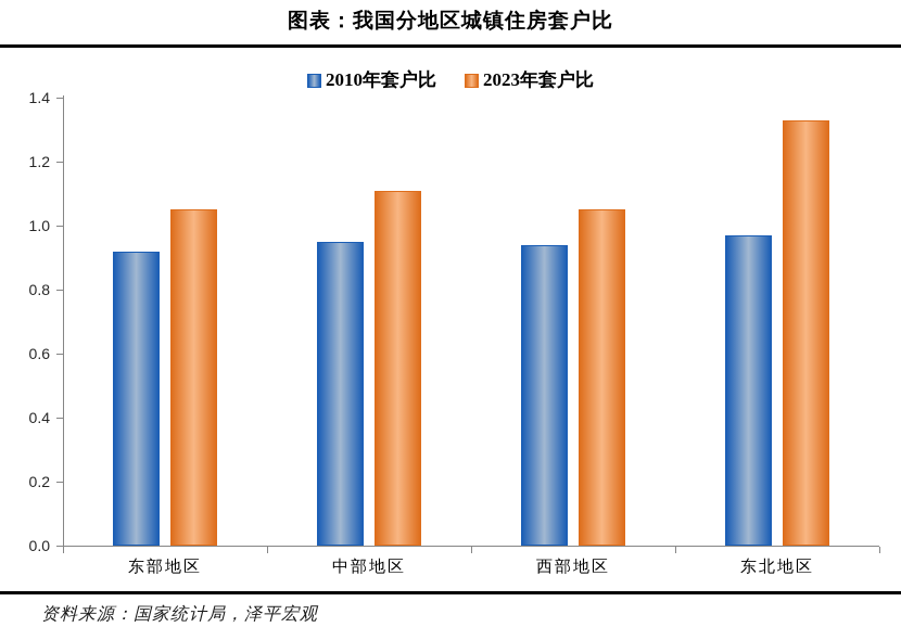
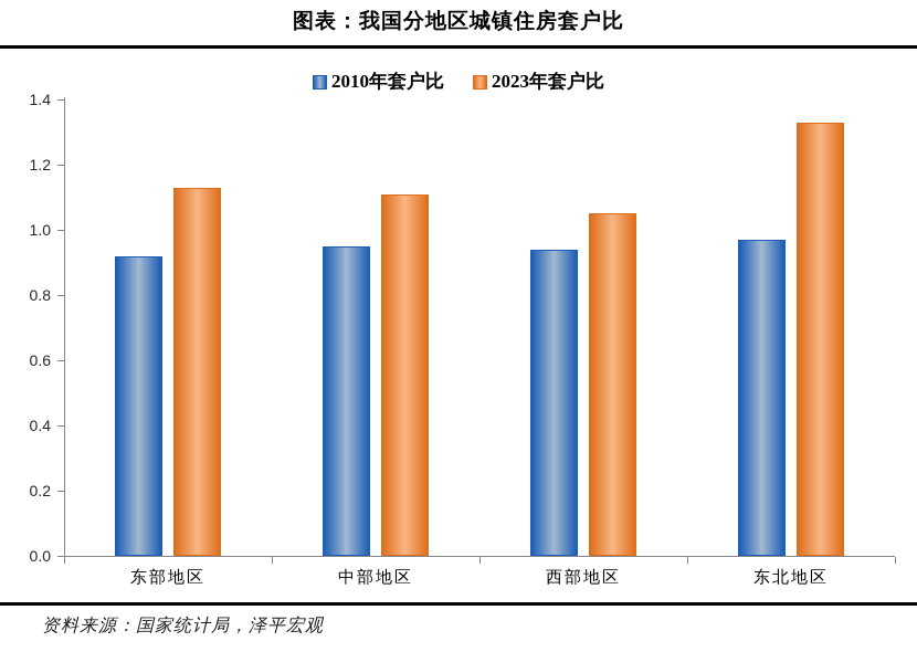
2023年套户比/东部地区: 1.05 -> 1.13
